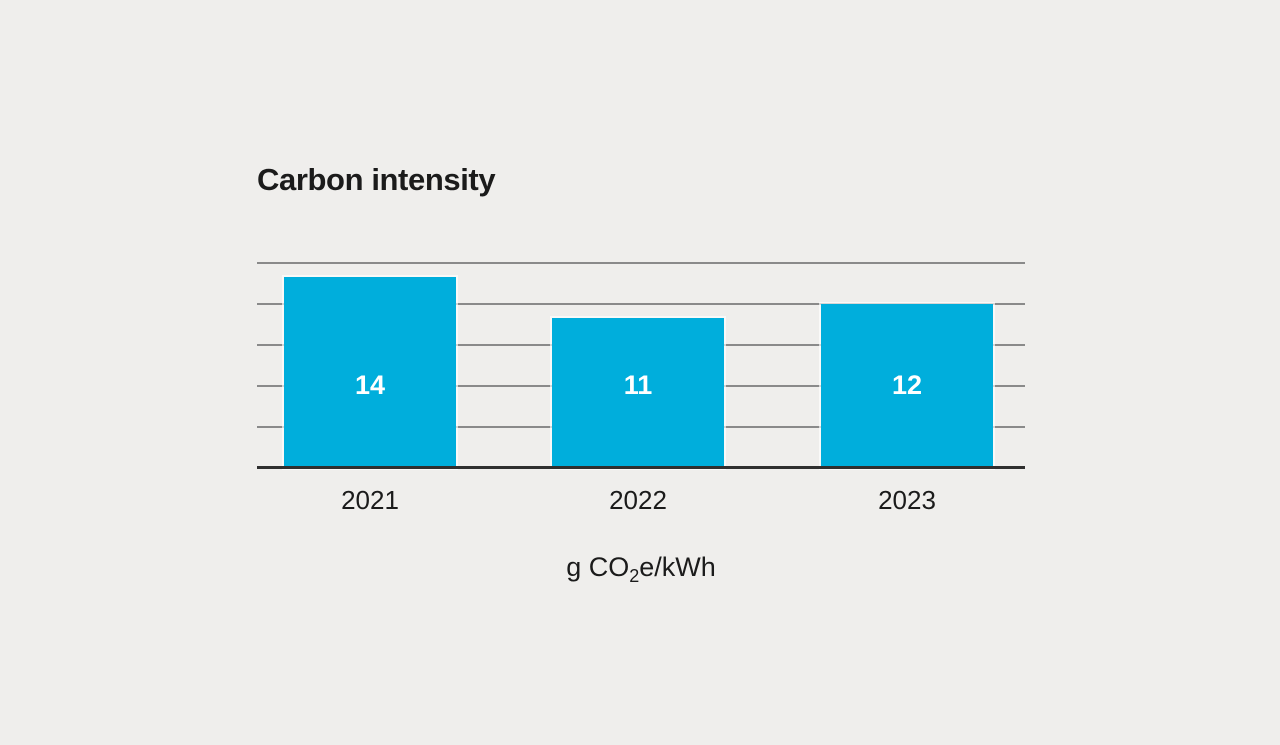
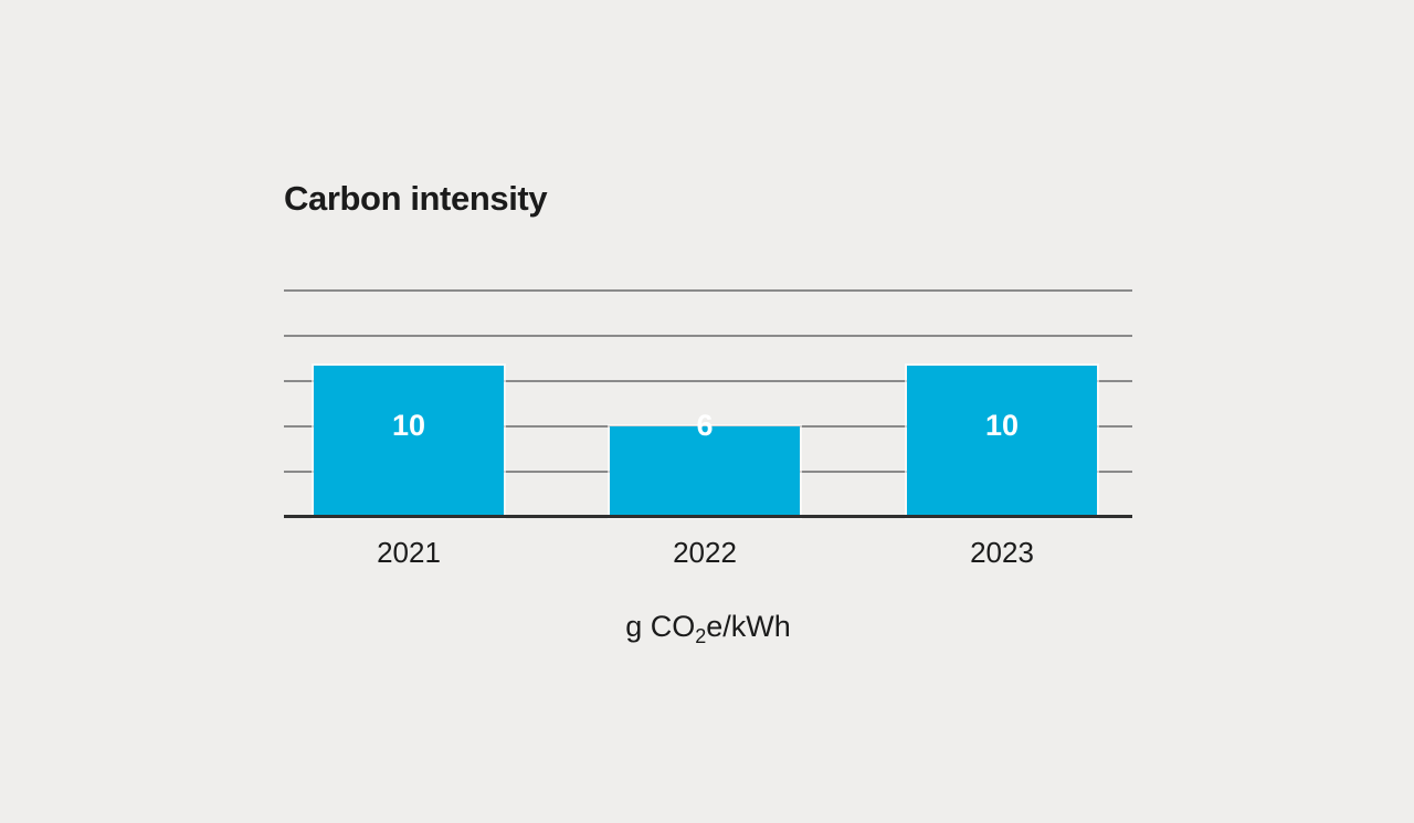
2021: 14 -> 10
2022: 11 -> 6
2023: 12 -> 10
